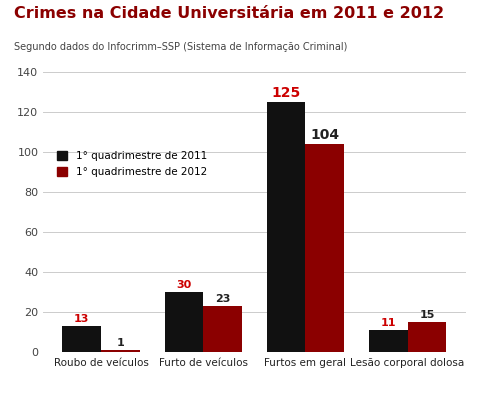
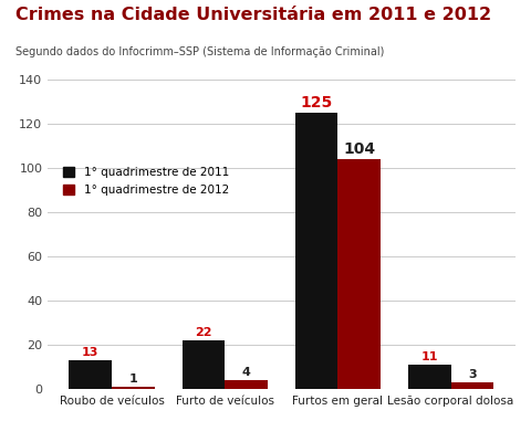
1° quadrimestre de 2011/Furto de veículos: 30 -> 22
1° quadrimestre de 2012/Furto de veículos: 23 -> 4
1° quadrimestre de 2012/Lesão corporal dolosa: 15 -> 3
